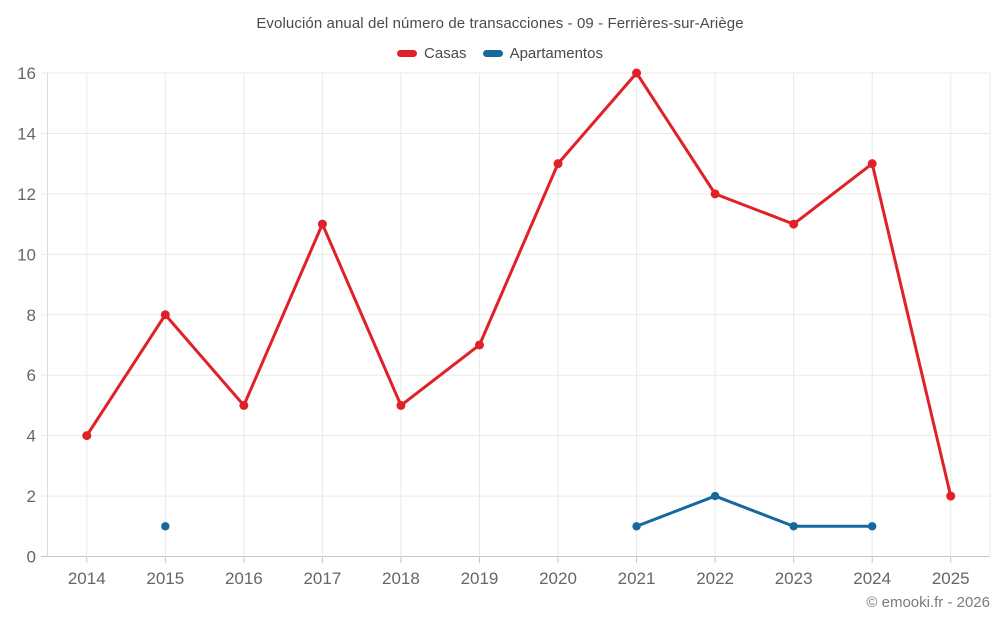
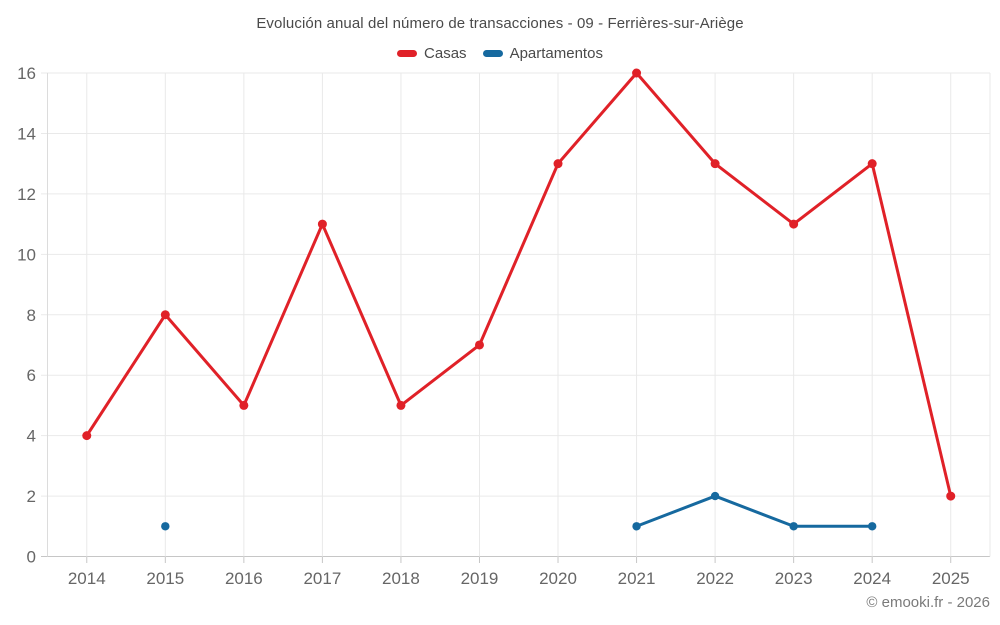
Casas/2022: 12 -> 13
